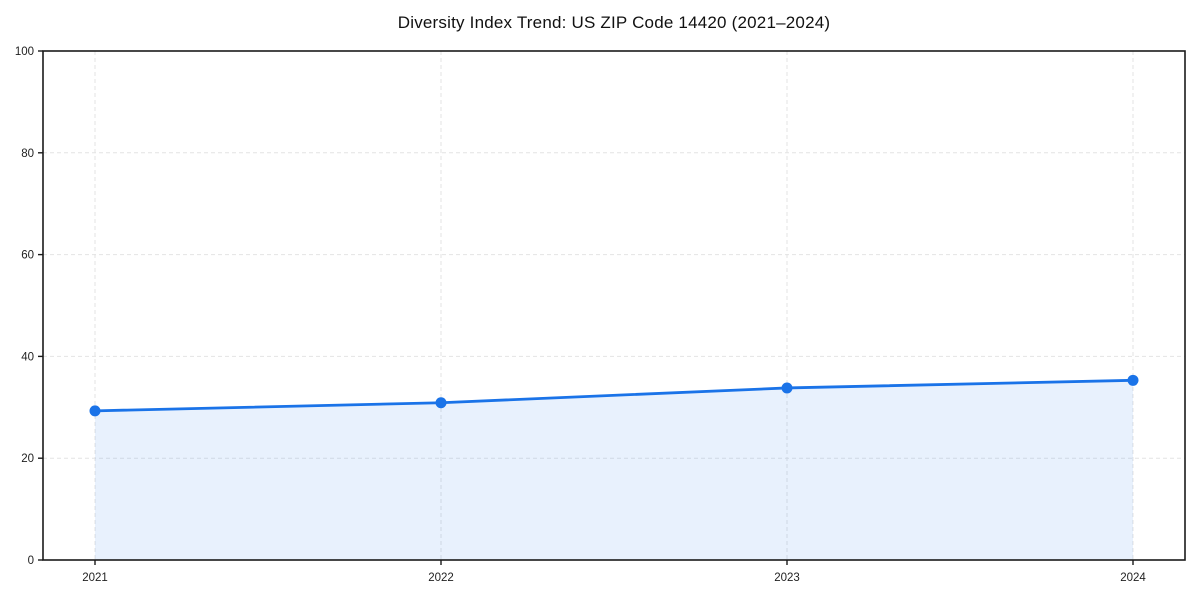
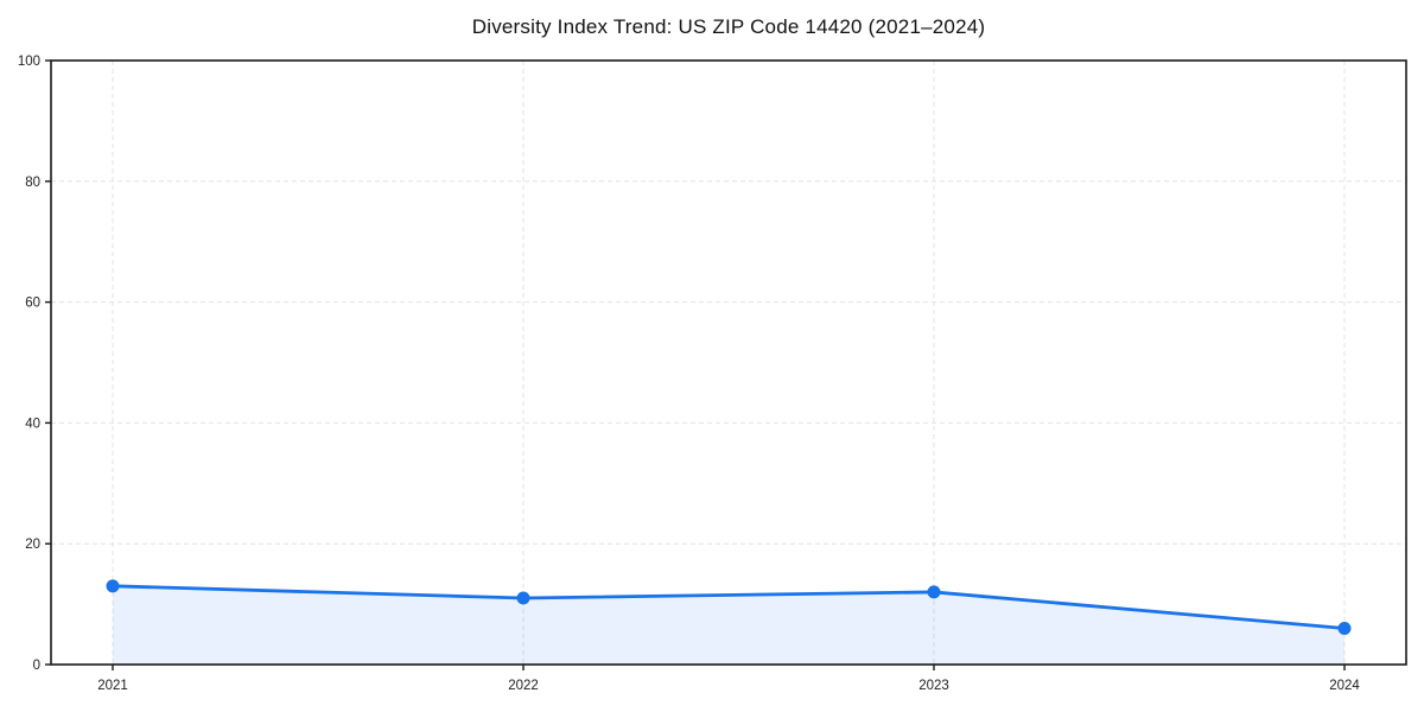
2021: 29 -> 13
2022: 31 -> 11
2023: 34 -> 12
2024: 35 -> 6
